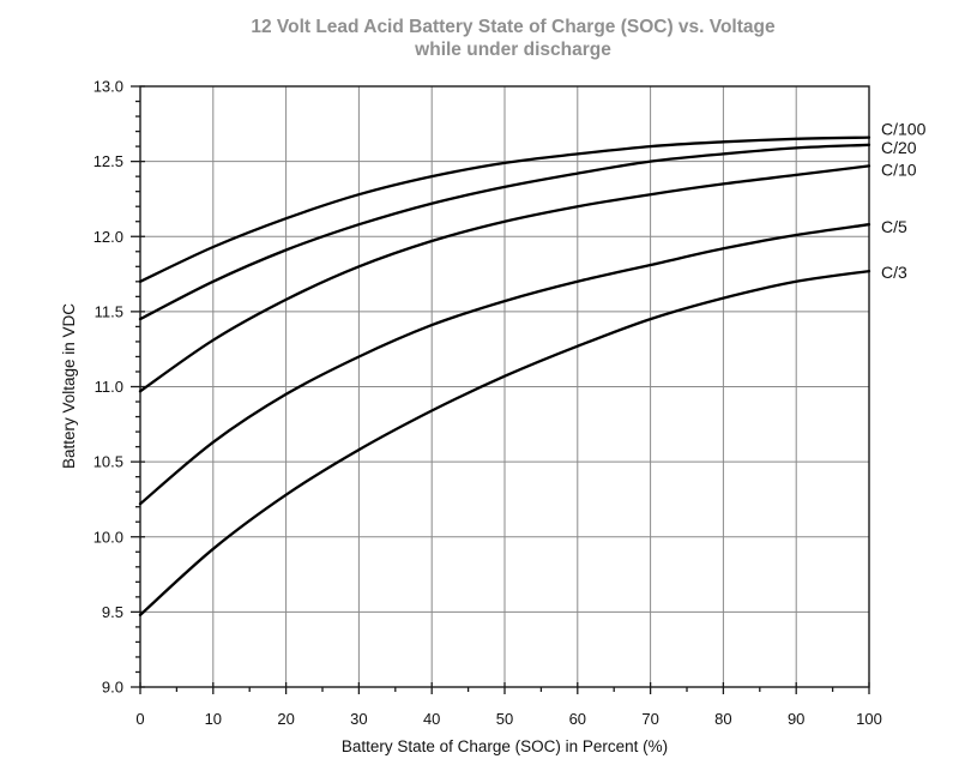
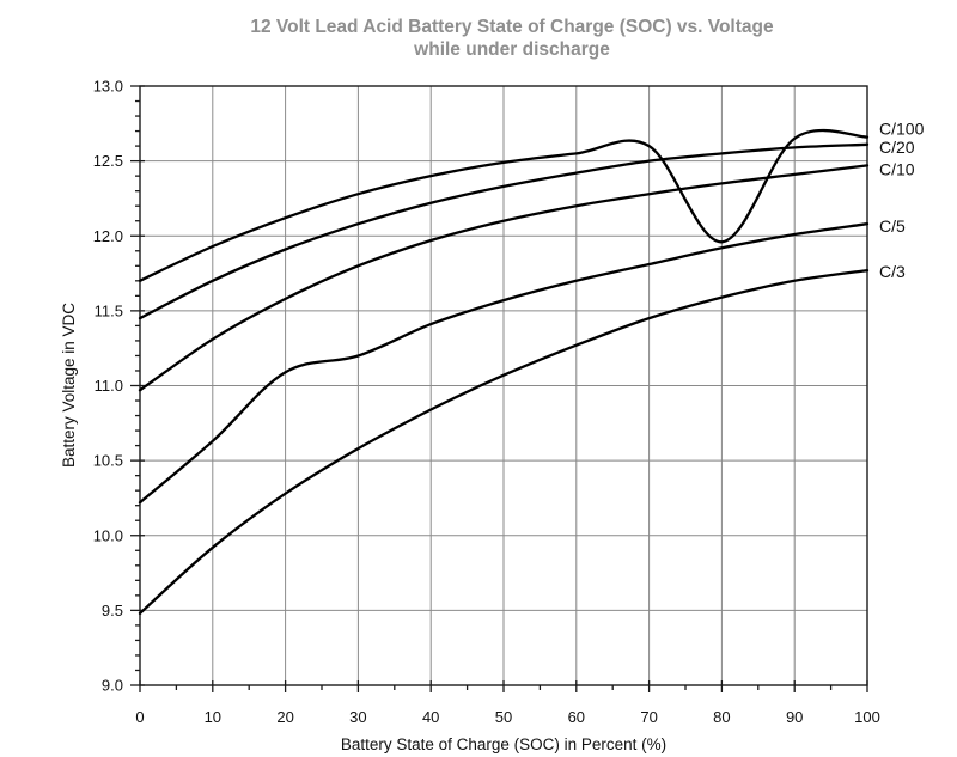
C/5/20: 10.95 -> 11.09
C/100/80: 12.63 -> 11.96
